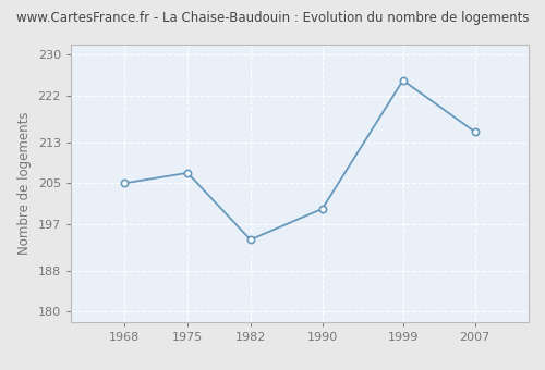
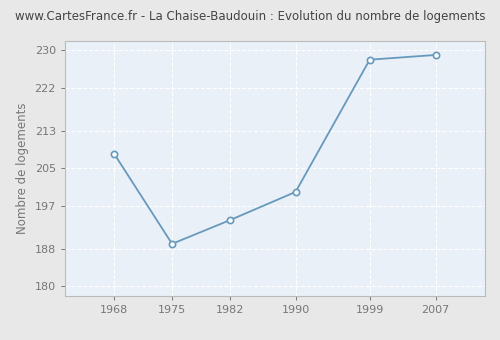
1968: 205 -> 208
1975: 207 -> 189
1999: 225 -> 228
2007: 215 -> 229
